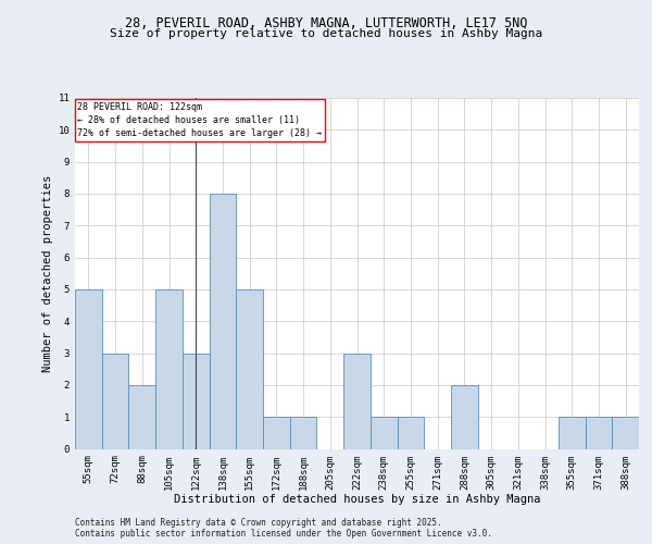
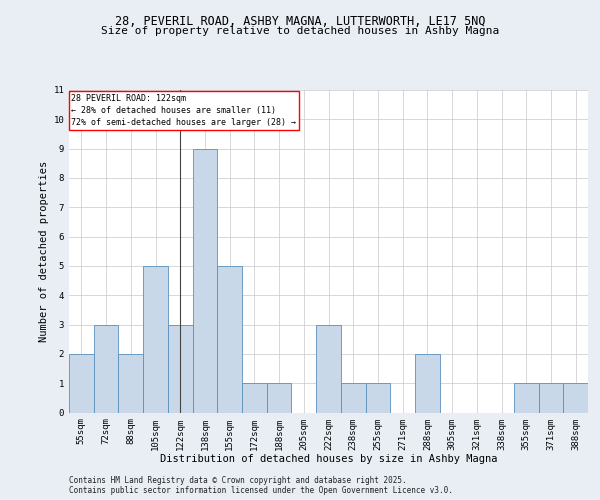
55sqm: 5 -> 2
138sqm: 8 -> 9
